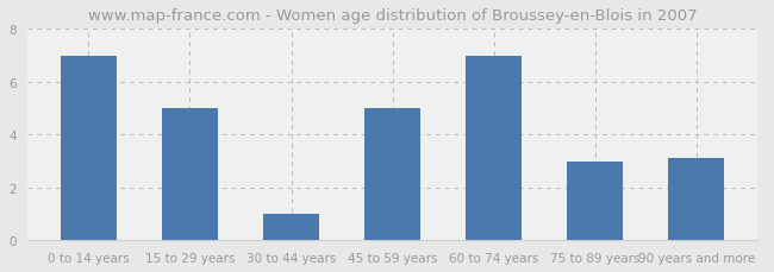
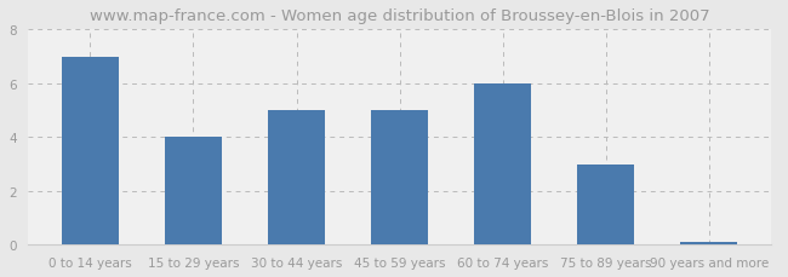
15 to 29 years: 5.0 -> 4.0
30 to 44 years: 1.0 -> 5.0
60 to 74 years: 7.0 -> 6.0
90 years and more: 3.1 -> 0.1
